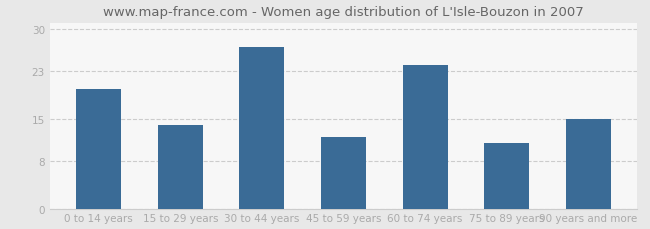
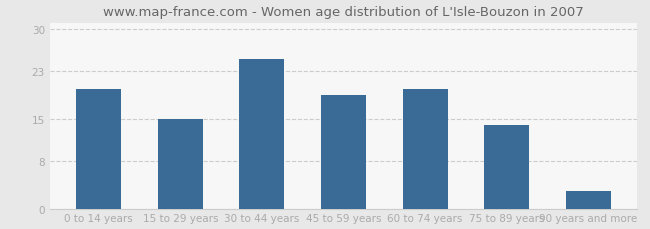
15 to 29 years: 14 -> 15
30 to 44 years: 27 -> 25
45 to 59 years: 12 -> 19
60 to 74 years: 24 -> 20
75 to 89 years: 11 -> 14
90 years and more: 15 -> 3
